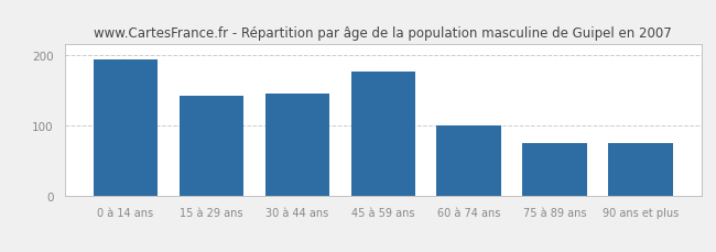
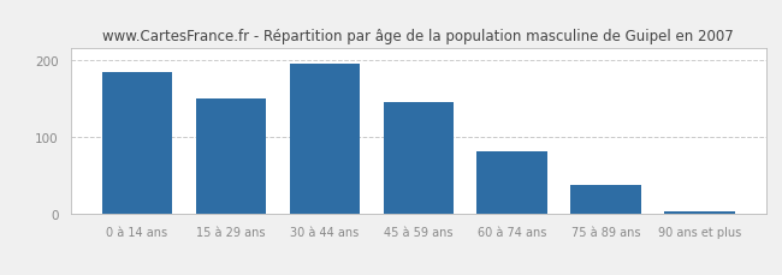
0 à 14 ans: 194 -> 185
15 à 29 ans: 142 -> 150
30 à 44 ans: 146 -> 195
45 à 59 ans: 176 -> 145
60 à 74 ans: 100 -> 82
75 à 89 ans: 76 -> 38
90 ans et plus: 76 -> 3
